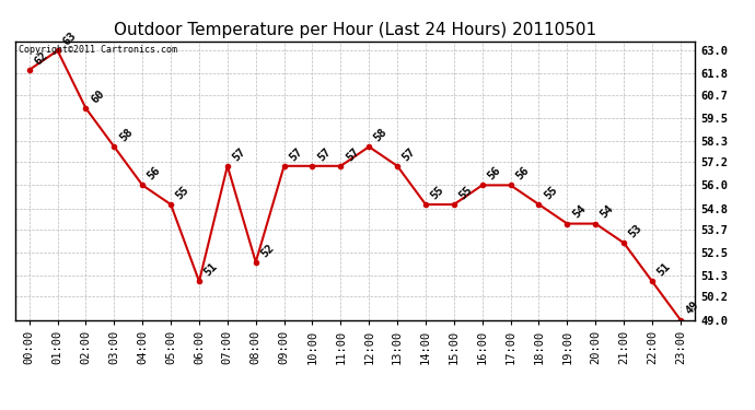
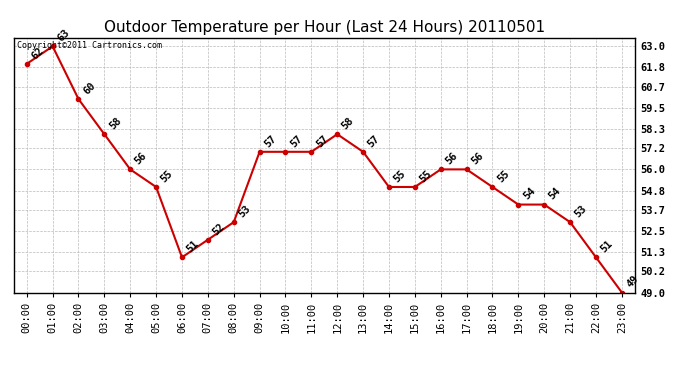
07:00: 57 -> 52
08:00: 52 -> 53
